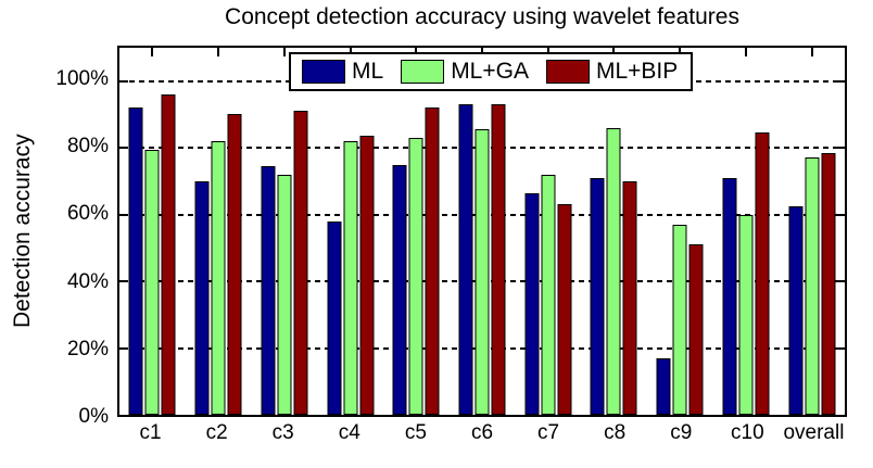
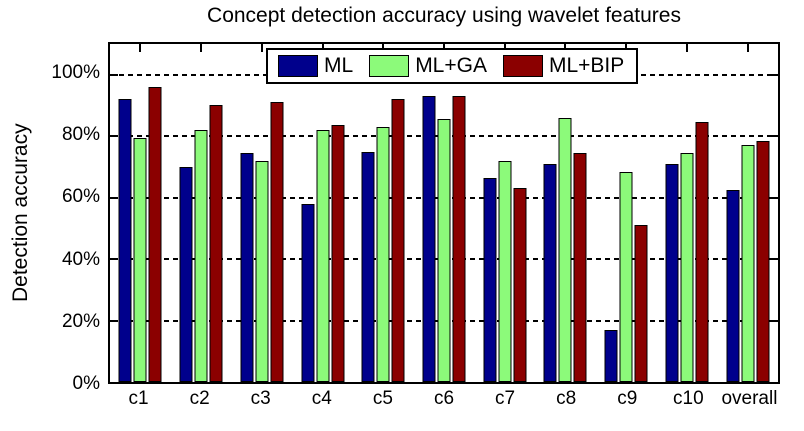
ML+BIP/c8: 70% -> 74%
ML+GA/c9: 57% -> 68%
ML+GA/c10: 60% -> 74%
